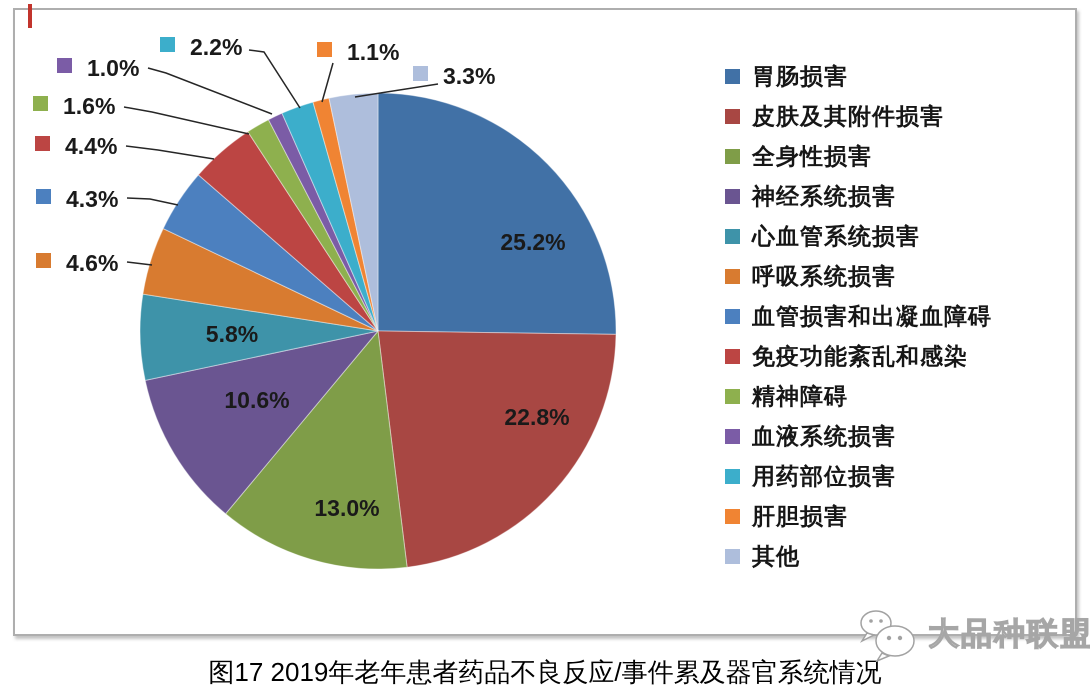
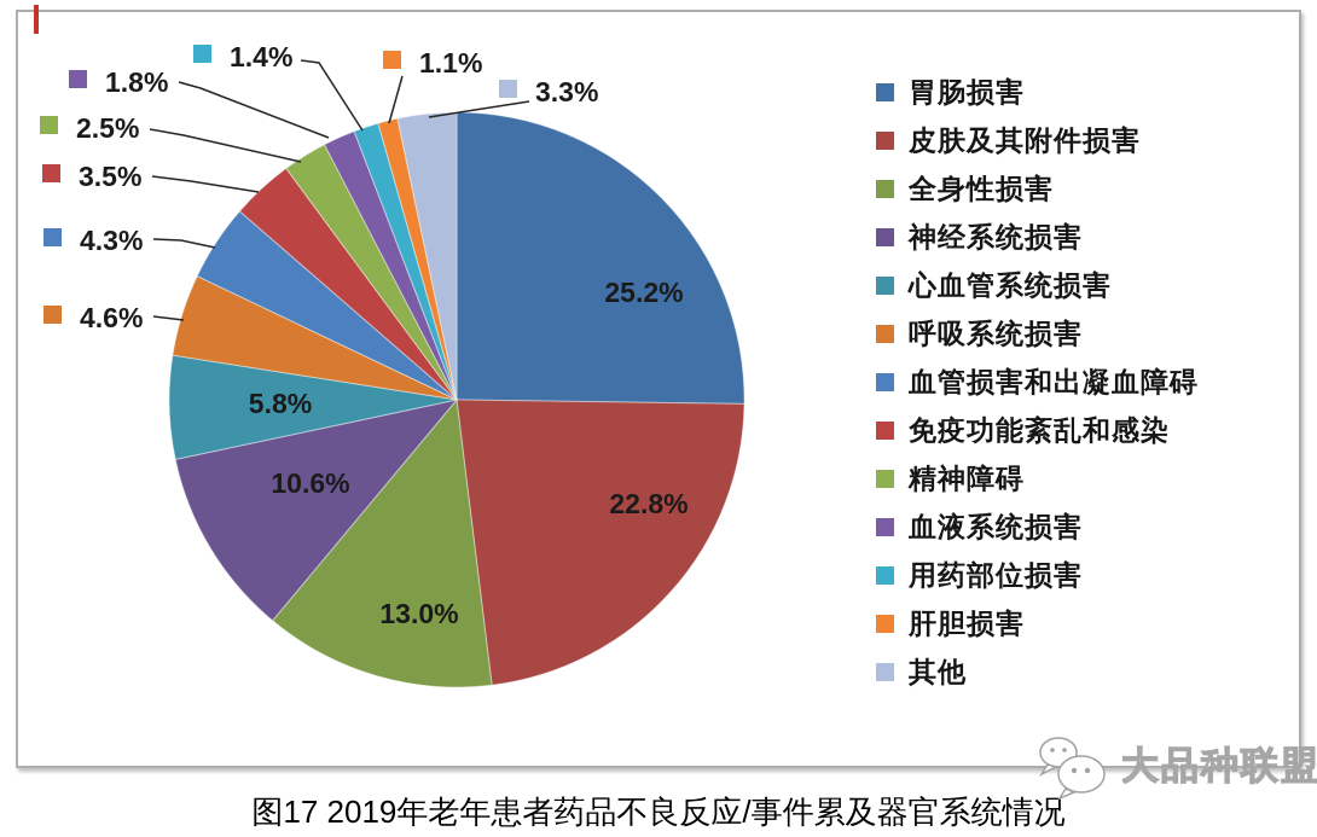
免疫功能紊乱和感染: 4.4% -> 3.5%
精神障碍: 1.6% -> 2.5%
血液系统损害: 1.0% -> 1.8%
用药部位损害: 2.2% -> 1.4%
